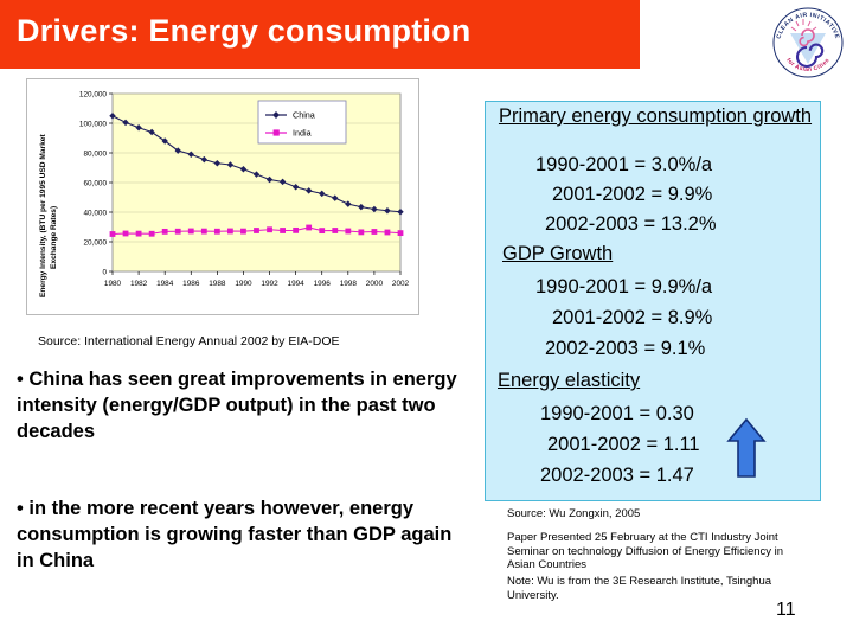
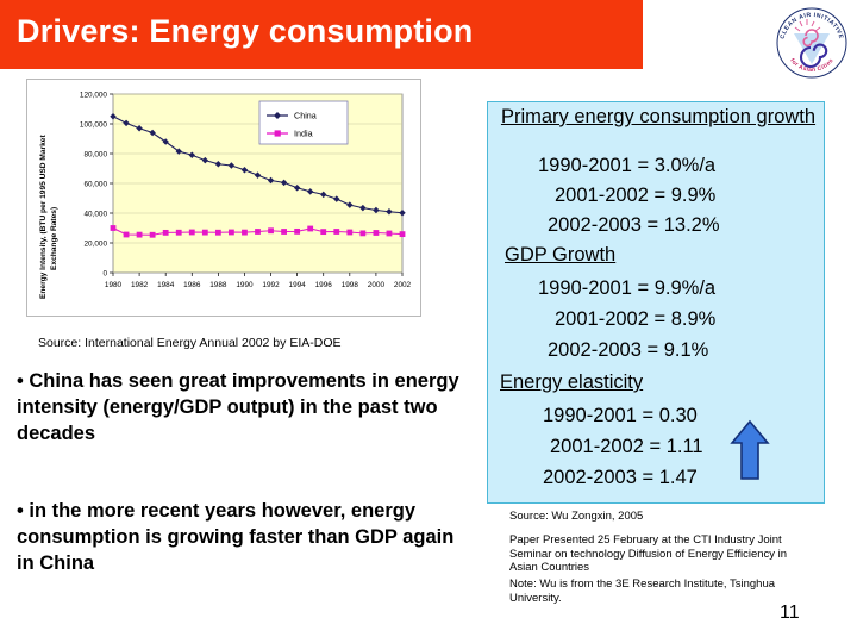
India/1980: 25000 -> 30000
